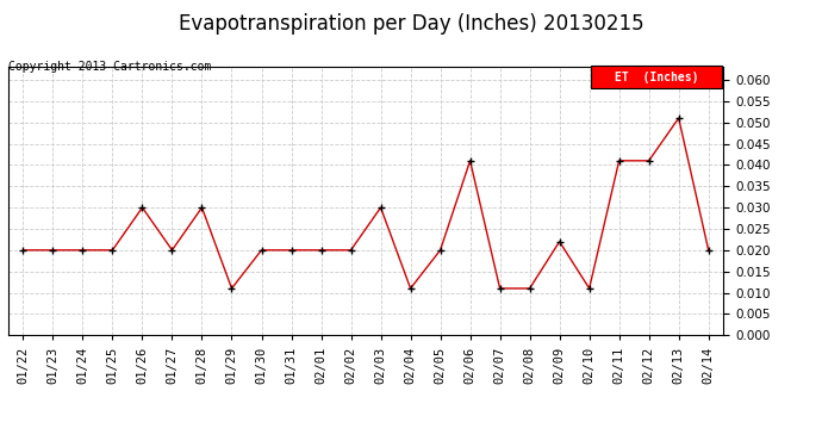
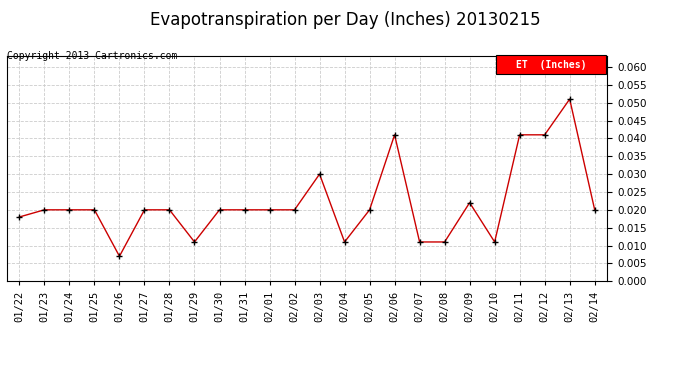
01/22: 0.020 -> 0.018
01/26: 0.030 -> 0.007
01/28: 0.030 -> 0.020
